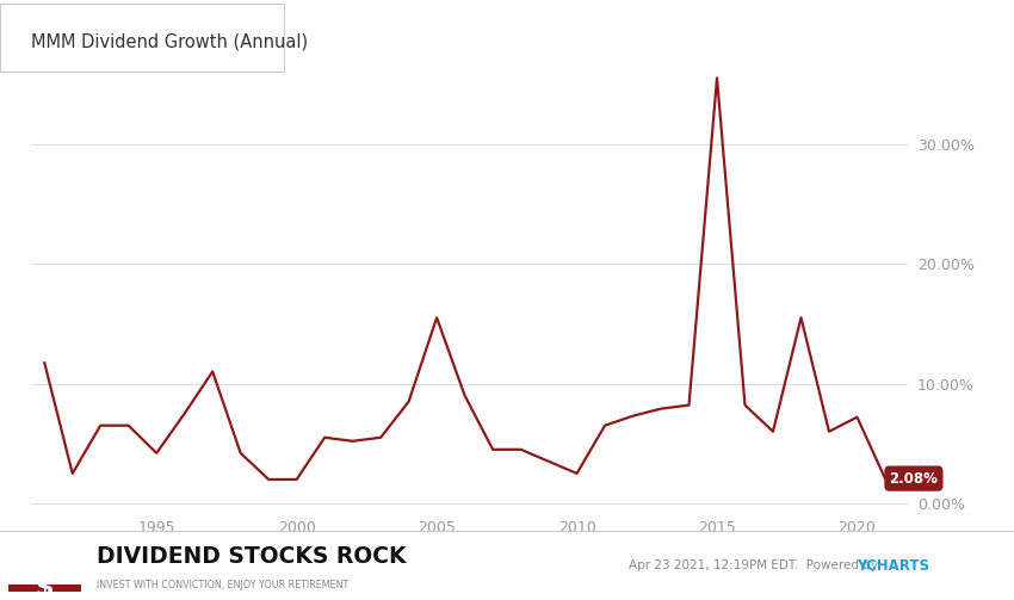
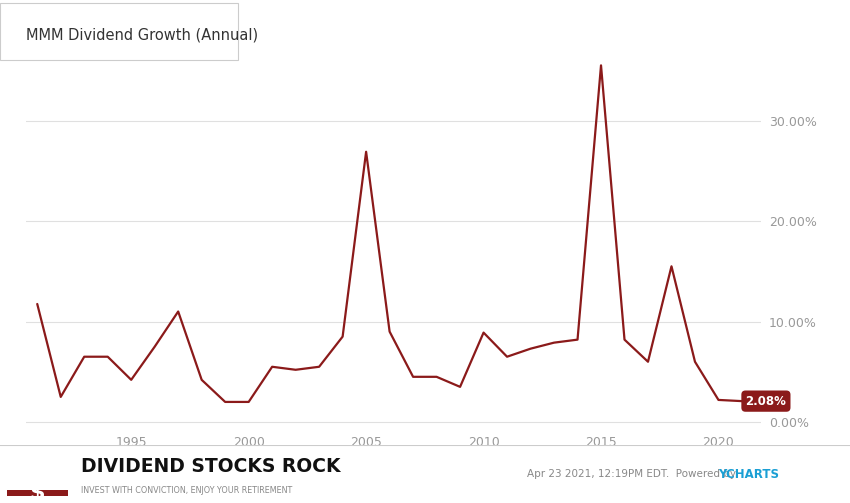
2005: 15.5% -> 26.9%
2010: 2.5% -> 8.9%
2020: 7.2% -> 2.2%
